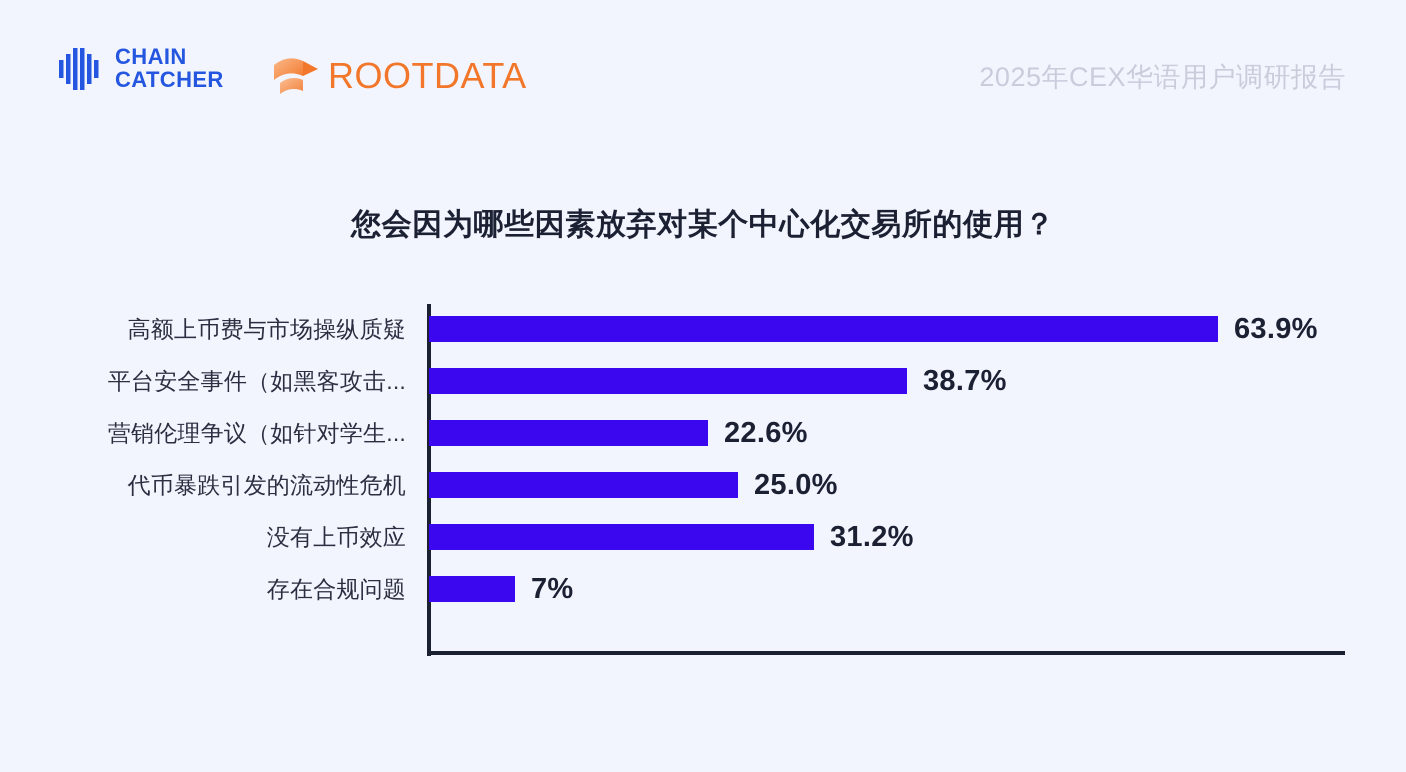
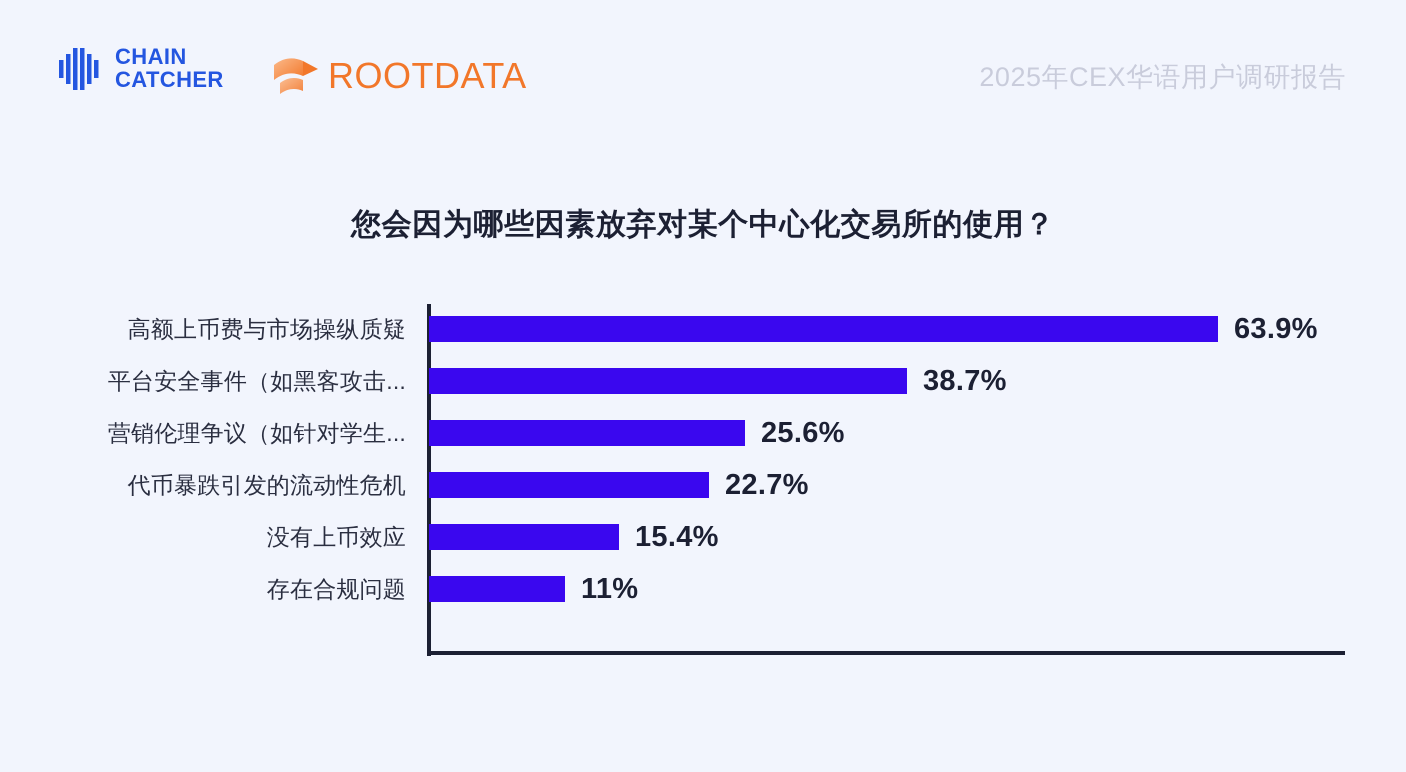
营销伦理争议（如针对学生...: 22.6% -> 25.6%
代币暴跌引发的流动性危机: 25.0% -> 22.7%
没有上币效应: 31.2% -> 15.4%
存在合规问题: 7% -> 11%
